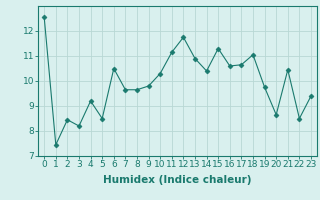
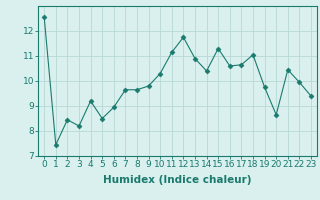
6: 10.50 -> 8.95
22: 8.50 -> 9.95
